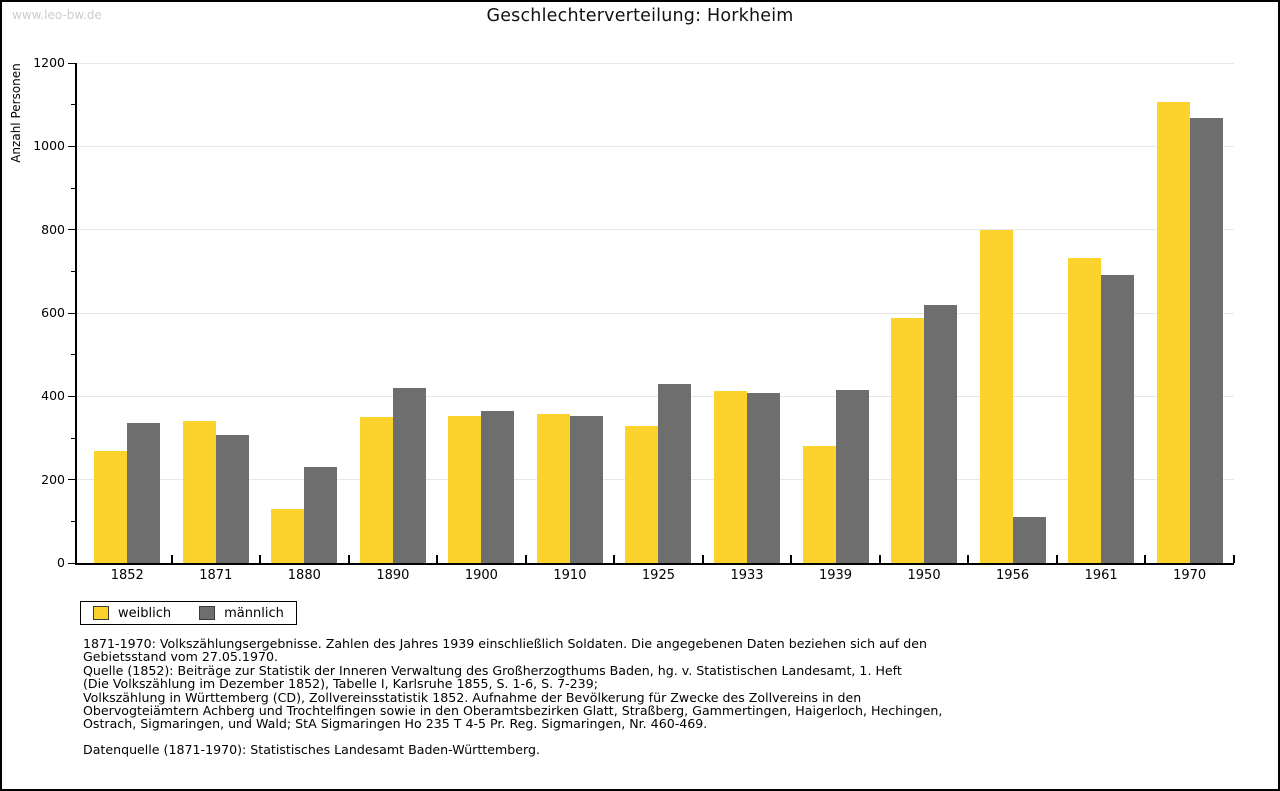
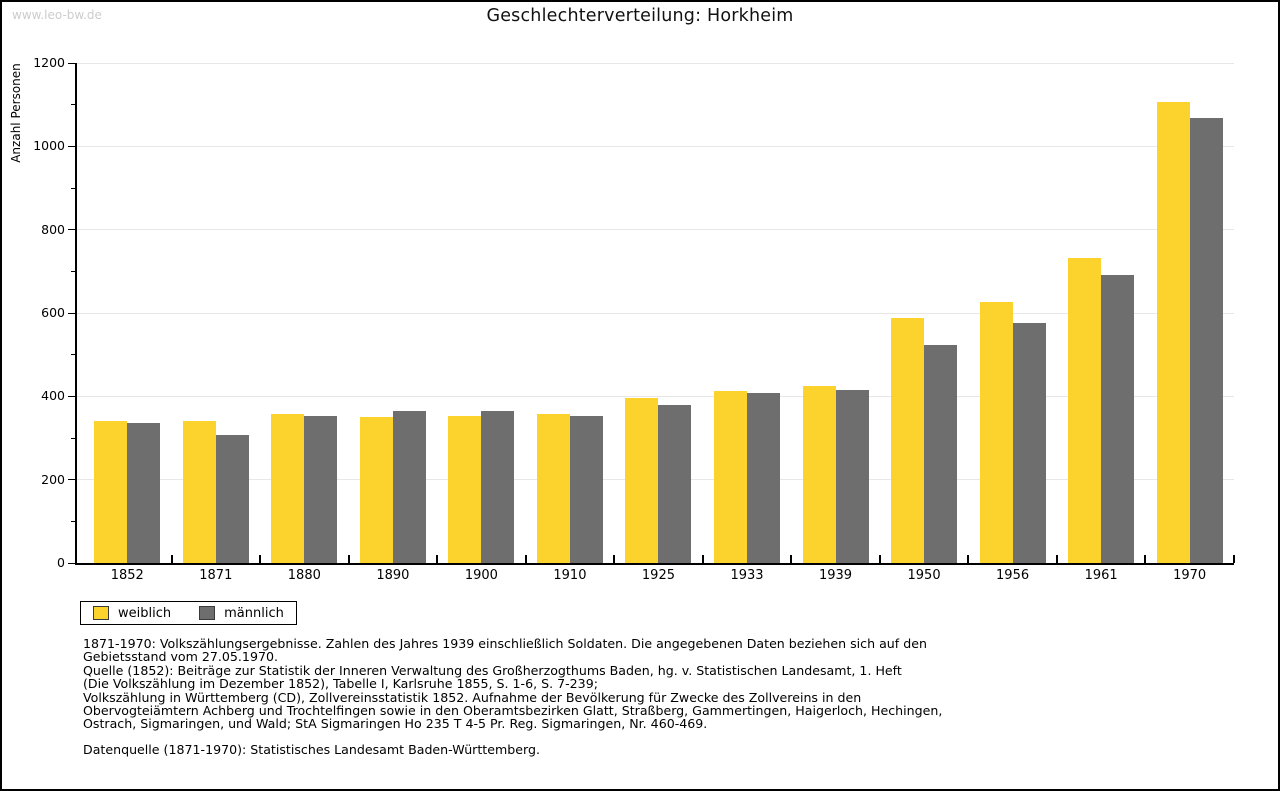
weiblich/1852: 270 -> 340
weiblich/1880: 130 -> 360
männlich/1880: 230 -> 350
männlich/1890: 420 -> 360
weiblich/1925: 330 -> 400
männlich/1925: 430 -> 380
weiblich/1939: 280 -> 420
männlich/1950: 620 -> 520
weiblich/1956: 800 -> 630
männlich/1956: 110 -> 580
